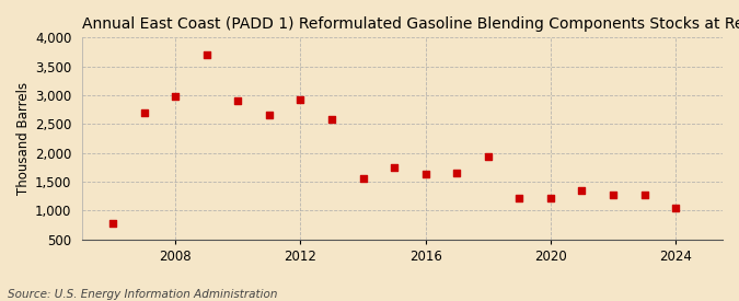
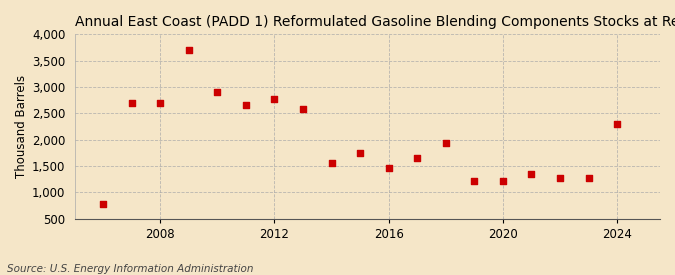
2008: 2,980 -> 2,700
2012: 2,930 -> 2,780
2016: 1,630 -> 1,460
2024: 1,040 -> 2,300
